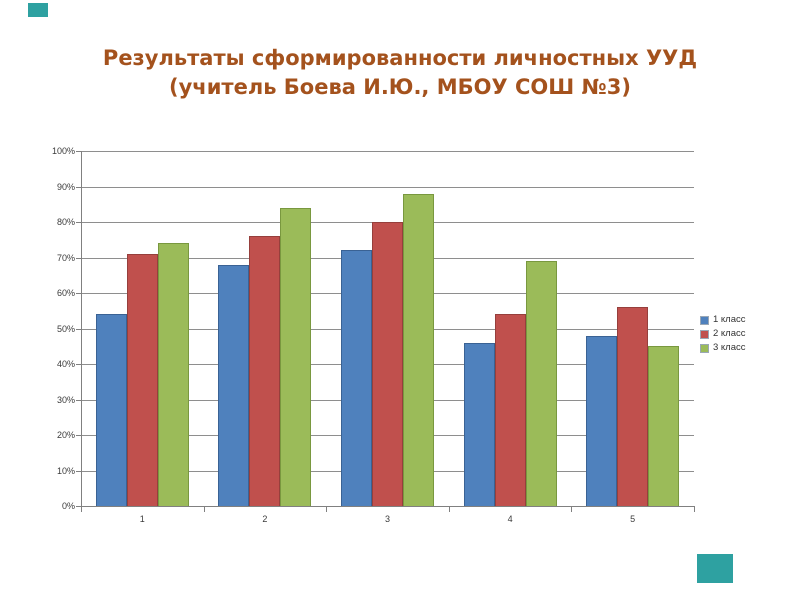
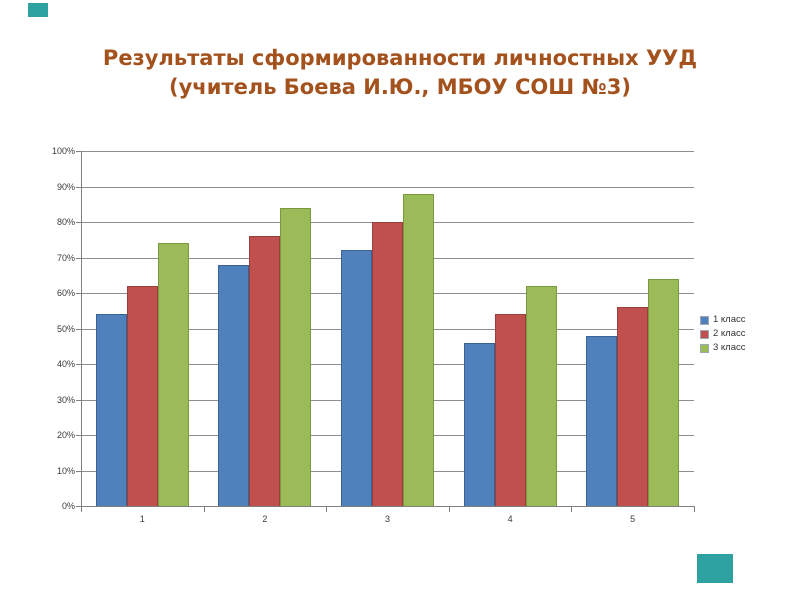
2 класс/1: 71% -> 62%
3 класс/4: 69% -> 62%
3 класс/5: 45% -> 64%
